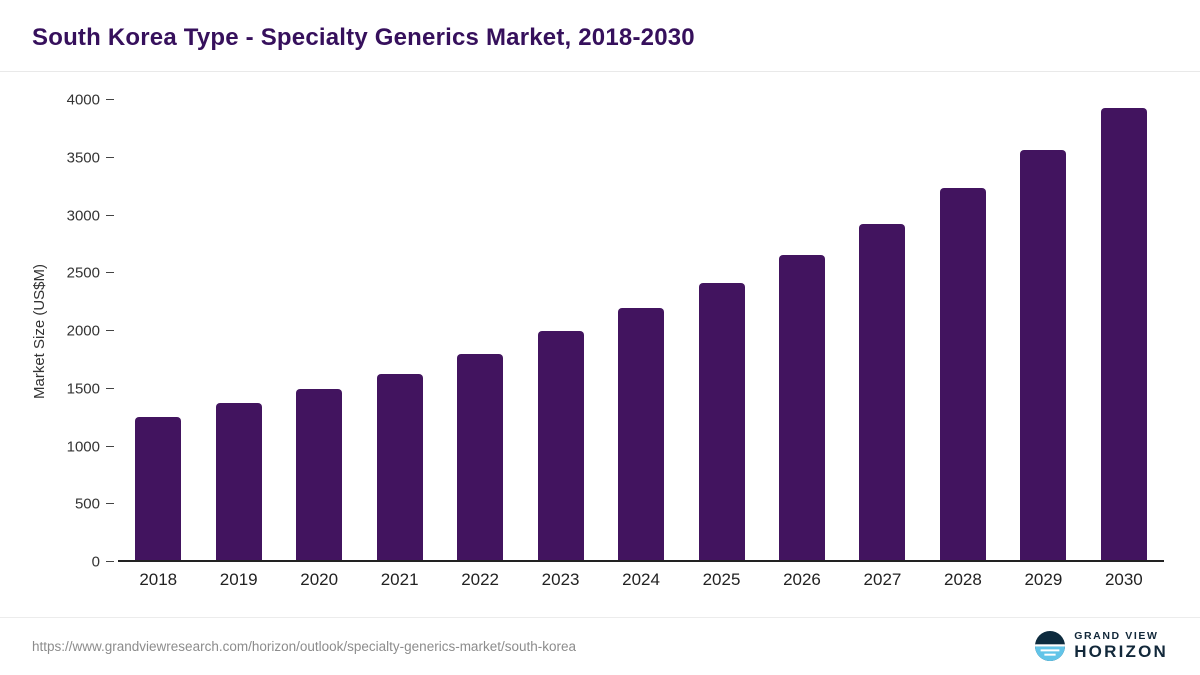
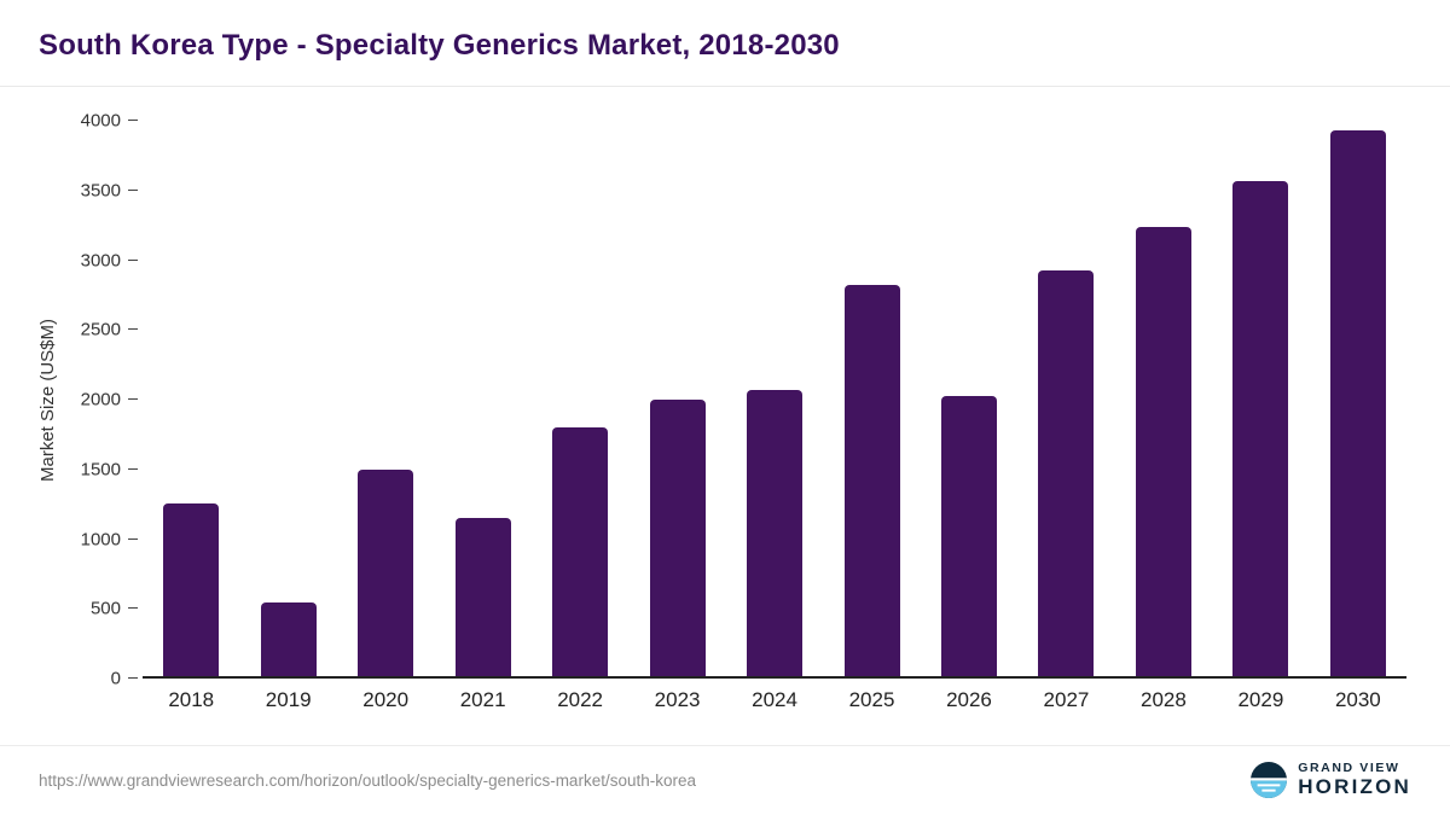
2019: 1360 -> 530
2021: 1620 -> 1140
2024: 2200 -> 2060
2025: 2410 -> 2820
2026: 2660 -> 2020
